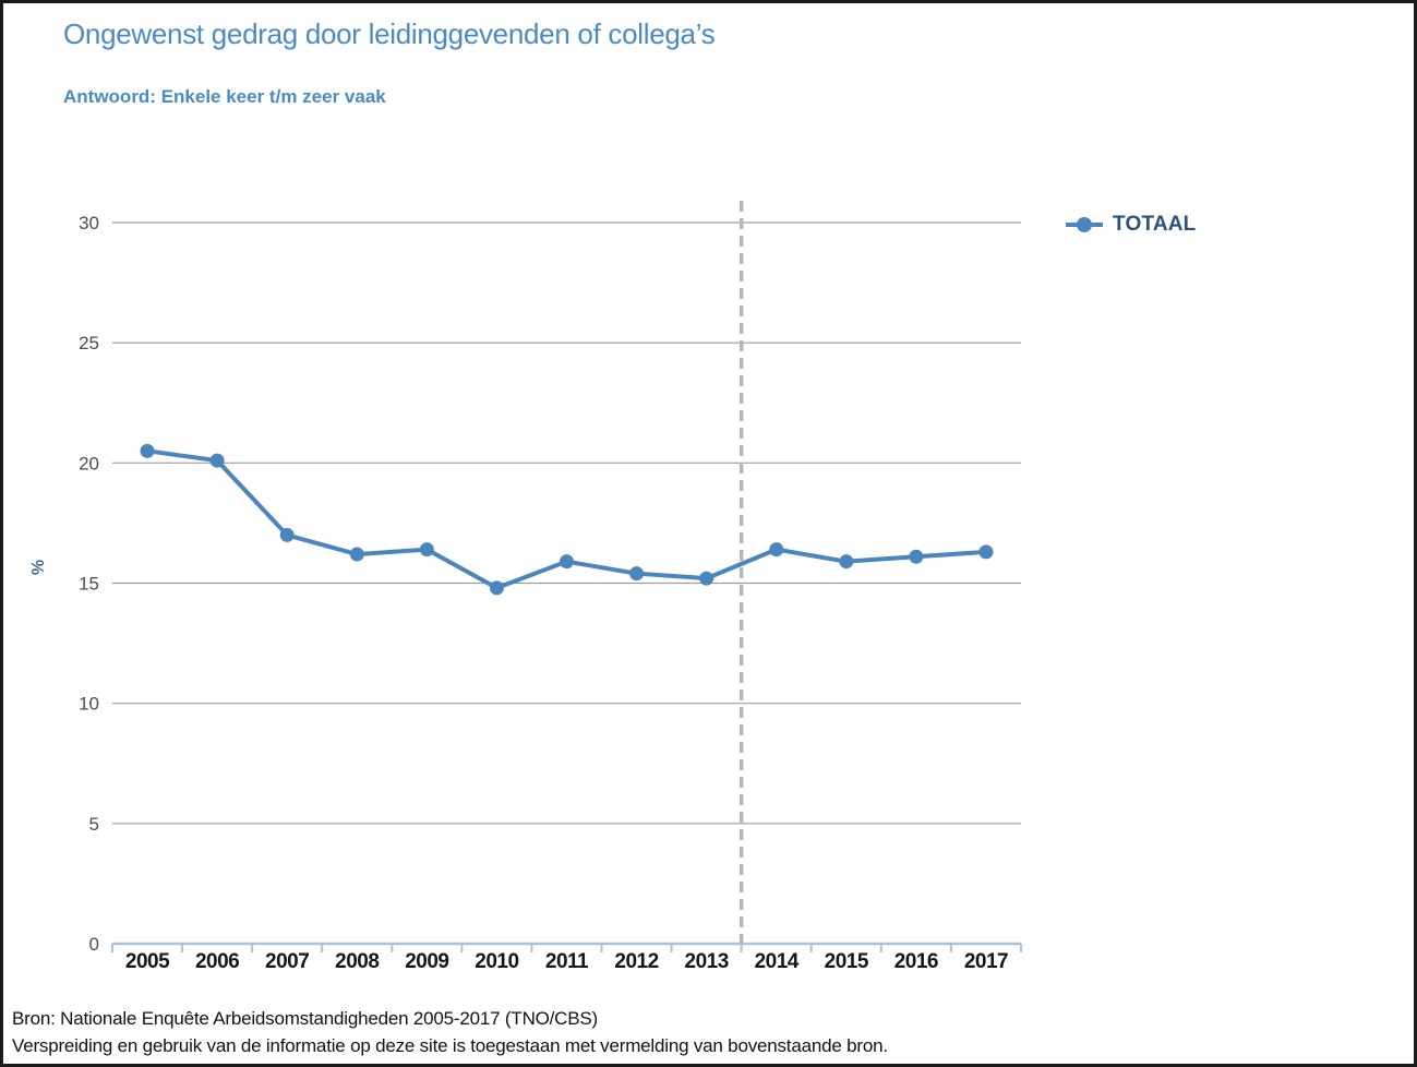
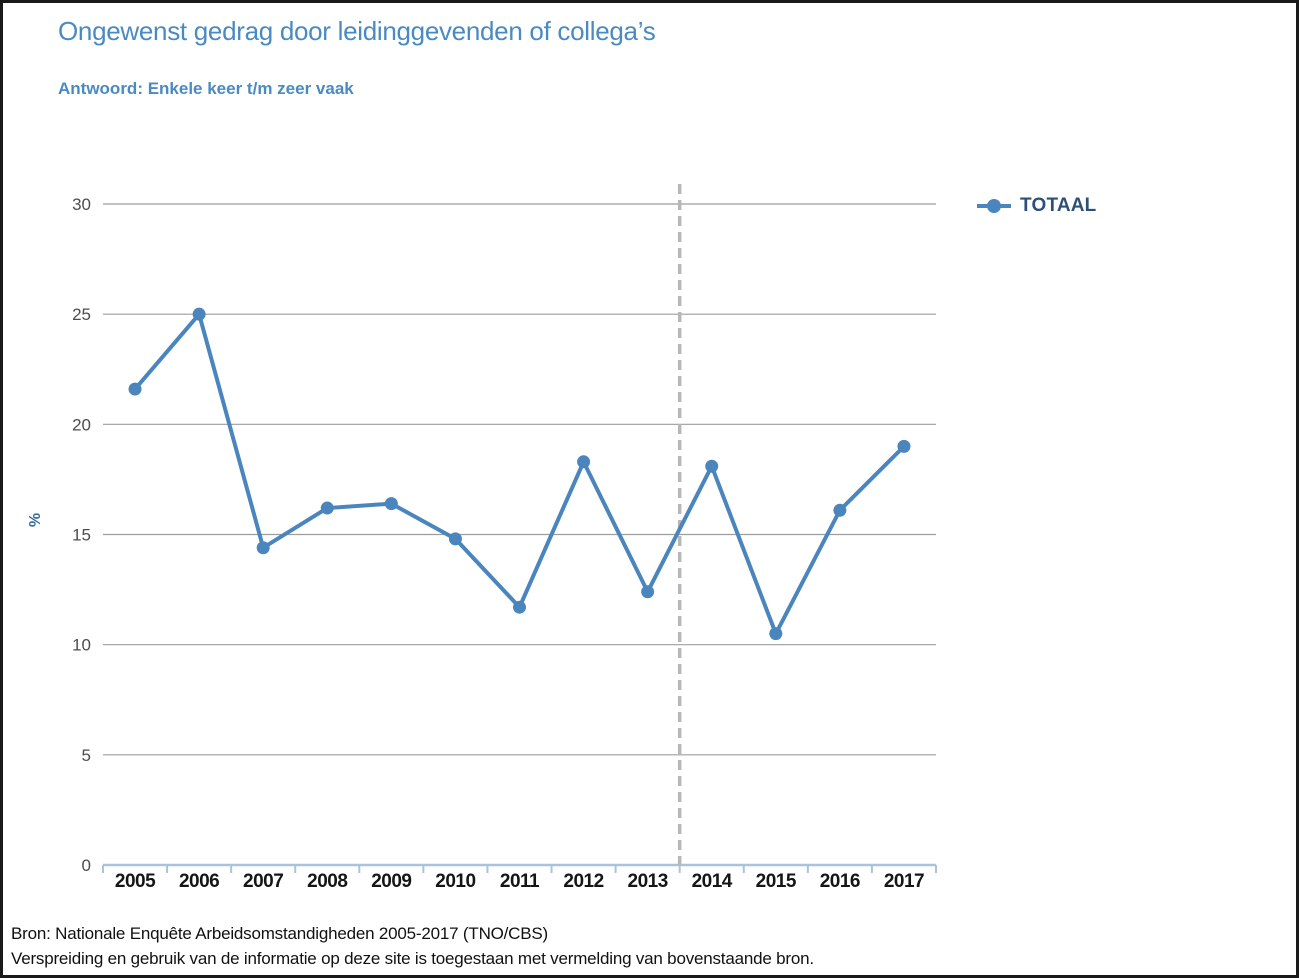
2005: 20.5 -> 21.6
2006: 20.1 -> 25.0
2007: 17.0 -> 14.4
2011: 15.9 -> 11.7
2012: 15.4 -> 18.3
2013: 15.2 -> 12.4
2014: 16.4 -> 18.1
2015: 15.9 -> 10.5
2017: 16.3 -> 19.0
